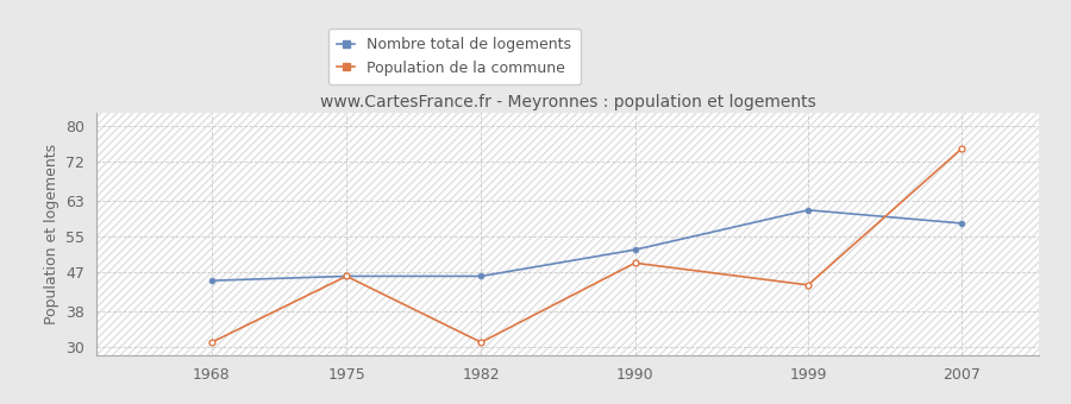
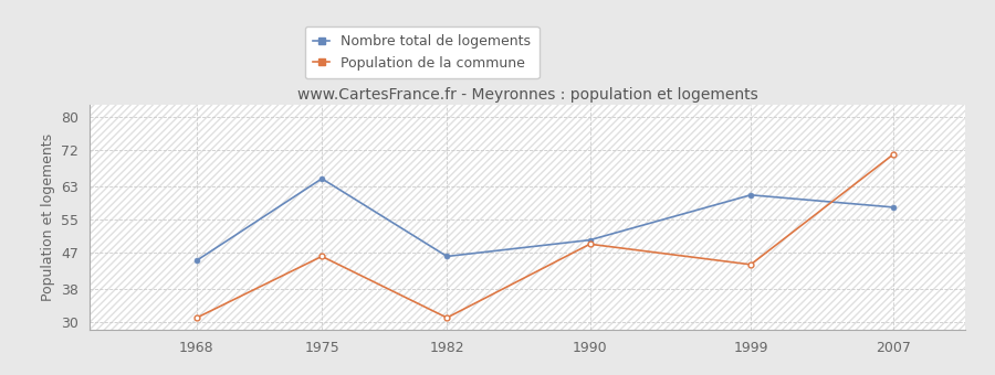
Nombre total de logements/1975: 46 -> 65
Nombre total de logements/1990: 52 -> 50
Population de la commune/2007: 75 -> 71
